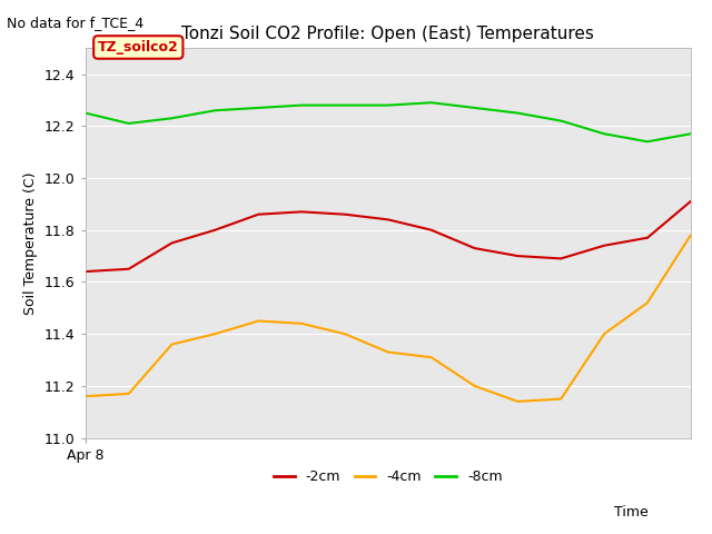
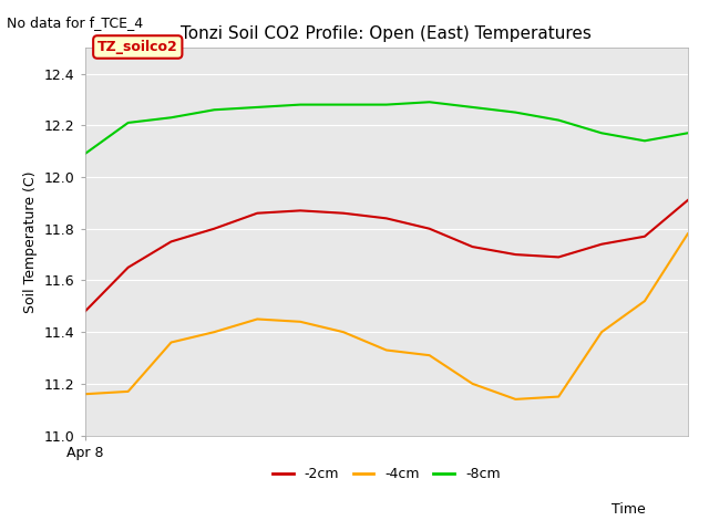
-2cm/Apr 8: 11.64 -> 11.48
-8cm/Apr 8: 12.25 -> 12.09
